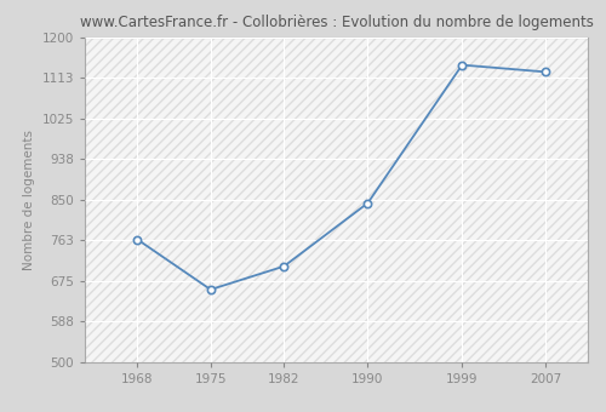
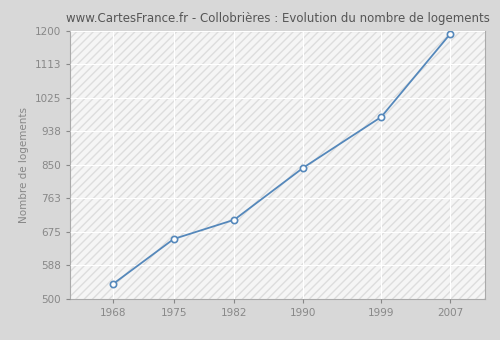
1968: 765 -> 540
1999: 1140 -> 975
2007: 1125 -> 1192
